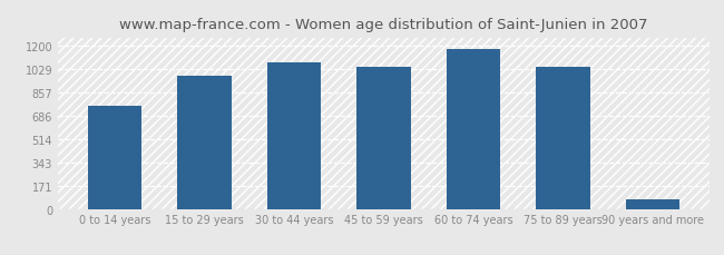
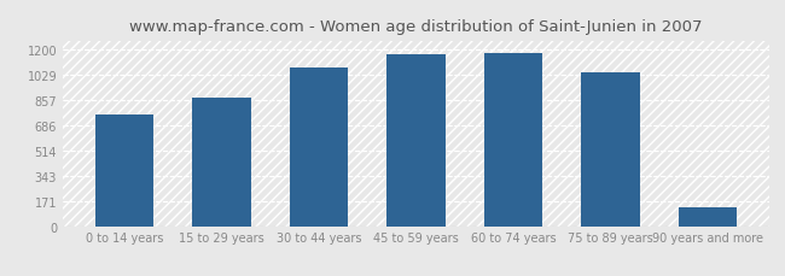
15 to 29 years: 980 -> 870
45 to 59 years: 1040 -> 1160
90 years and more: 70 -> 130
